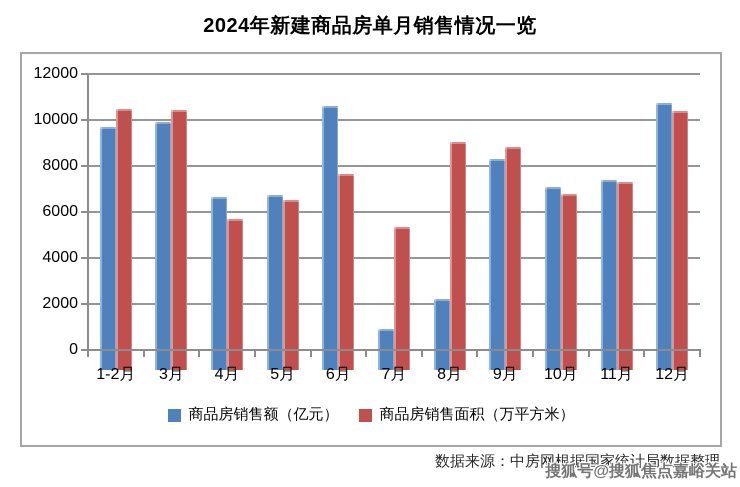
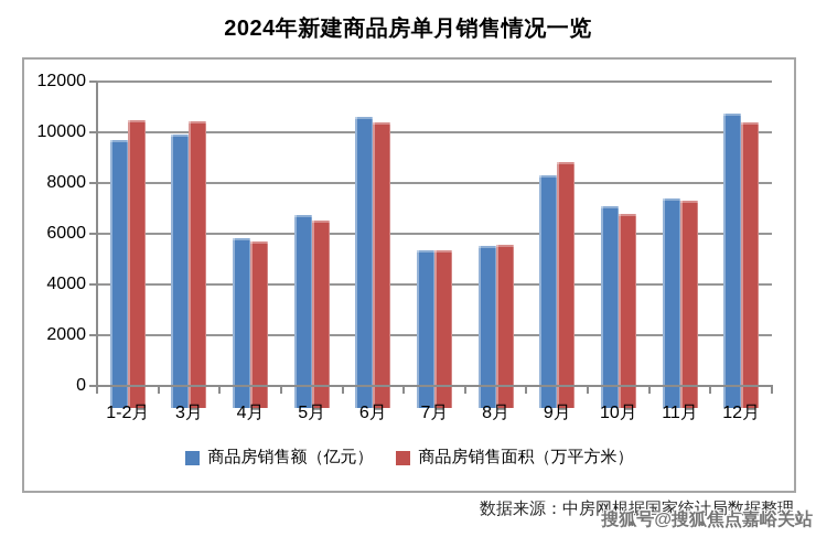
商品房销售额（亿元）/4月: 7500 -> 6700
商品房销售面积（万平方米）/6月: 8500 -> 11300
商品房销售额（亿元）/7月: 1800 -> 6200
商品房销售额（亿元）/8月: 3100 -> 6400
商品房销售面积（万平方米）/8月: 9900 -> 6500
